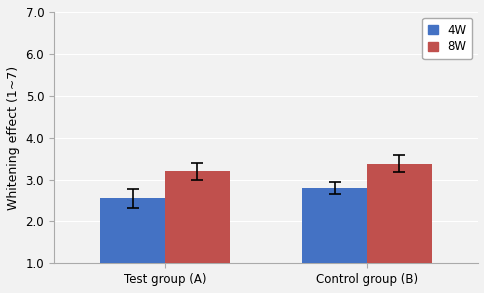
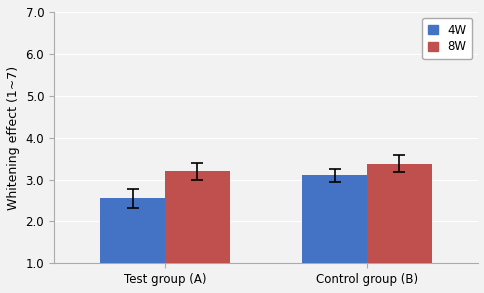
4W/Control group (B): 2.80 -> 3.10
